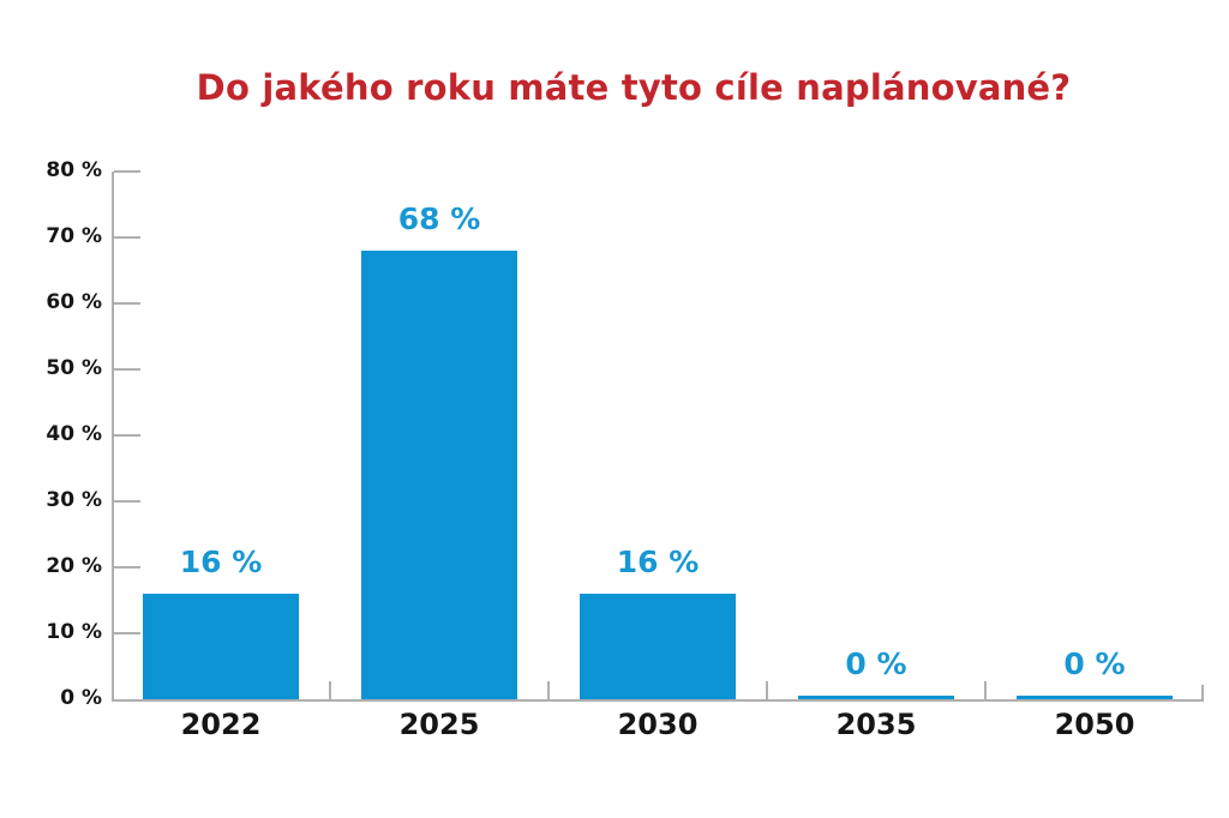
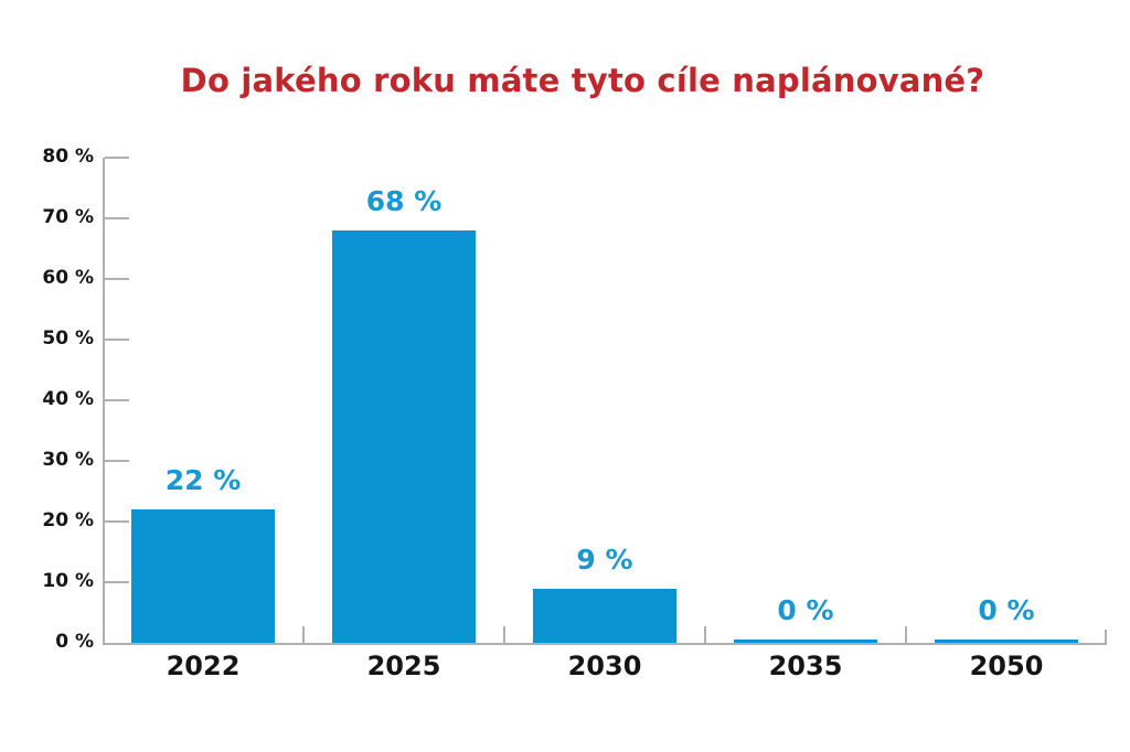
2022: 16 -> 22
2030: 16 -> 9
